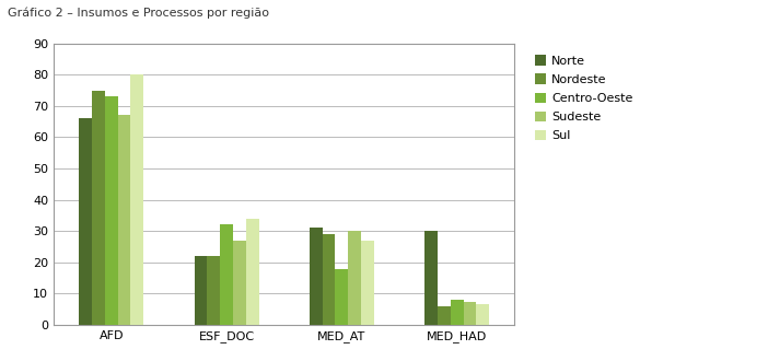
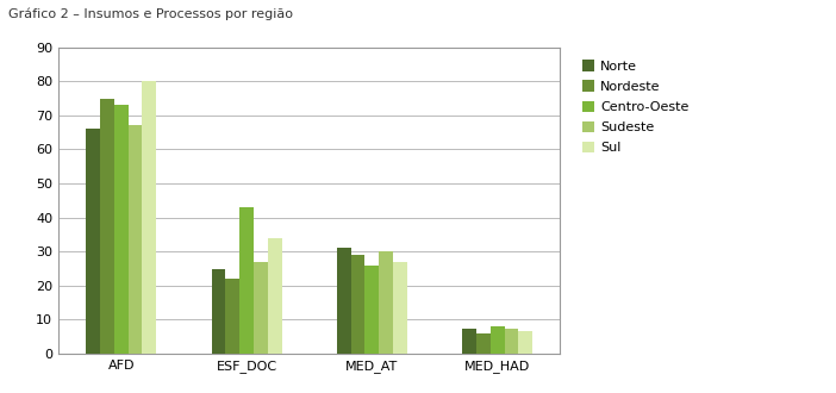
Norte/ESF_DOC: 22.0 -> 25.0
Centro-Oeste/ESF_DOC: 32 -> 43
Centro-Oeste/MED_AT: 18 -> 26
Norte/MED_HAD: 30.0 -> 7.5
